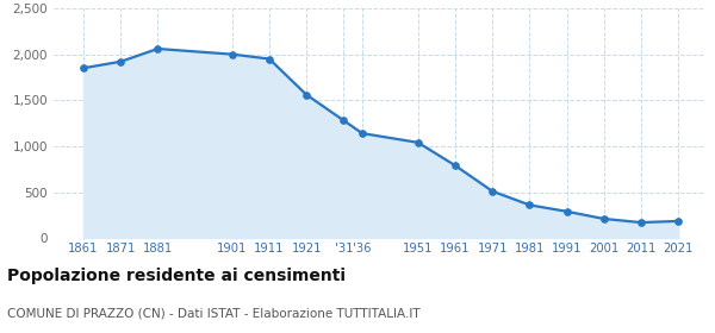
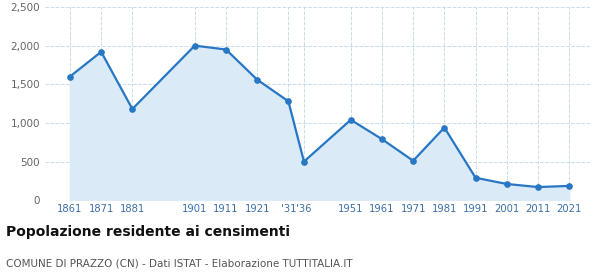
1861: 1,850 -> 1,600
1881: 2,060 -> 1,180
'36: 1,140 -> 500
1981: 360 -> 940
